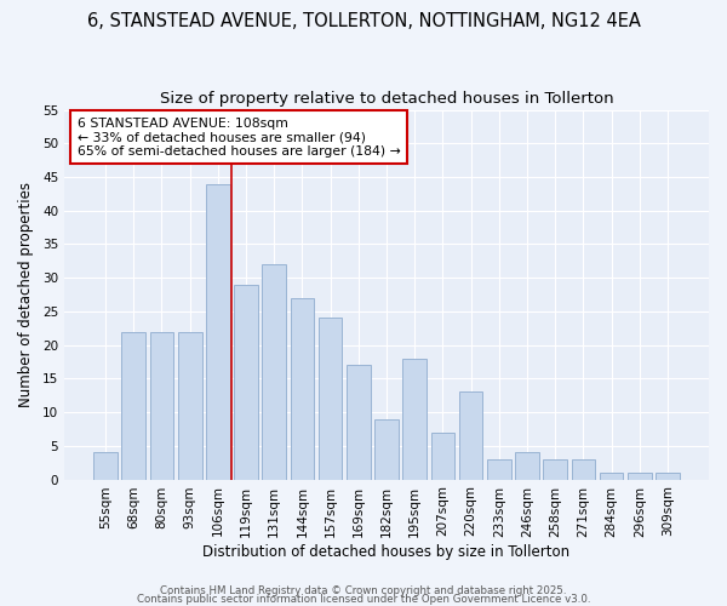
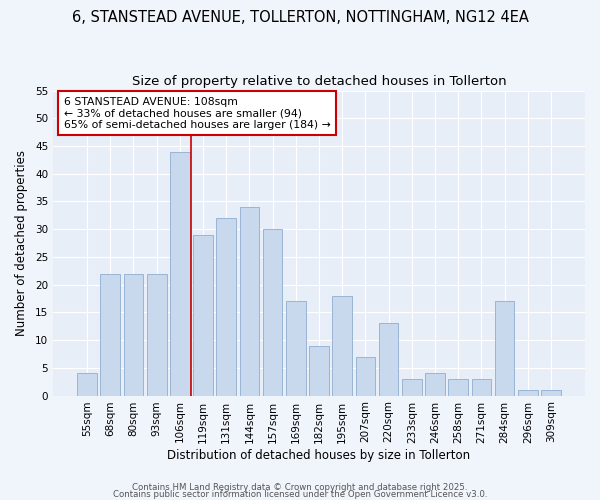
144sqm: 27 -> 34
157sqm: 24 -> 30
284sqm: 1 -> 17
